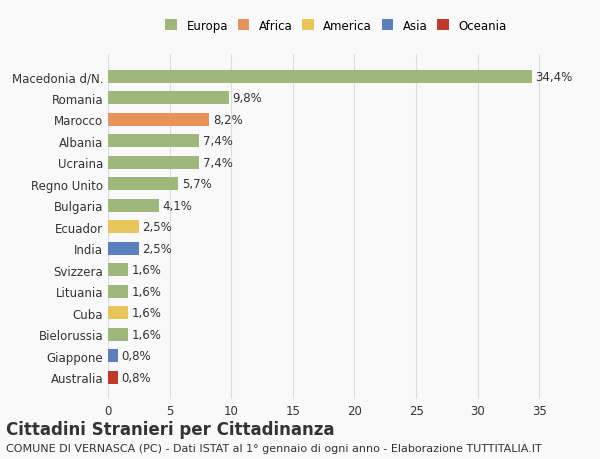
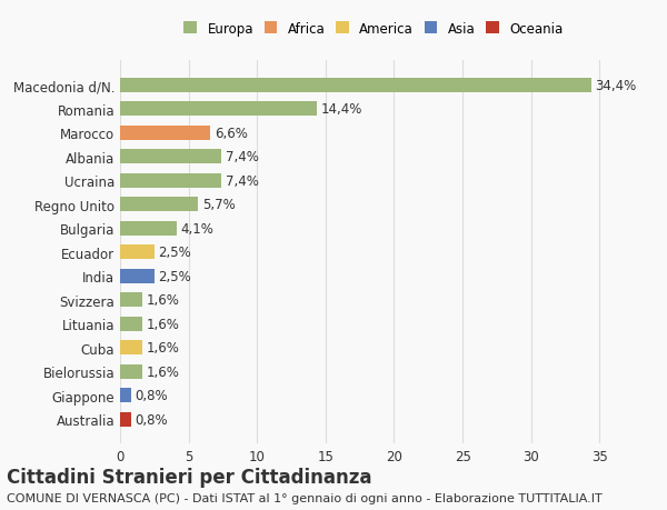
Romania: 9,8% -> 14,4%
Marocco: 8,2% -> 6,6%
